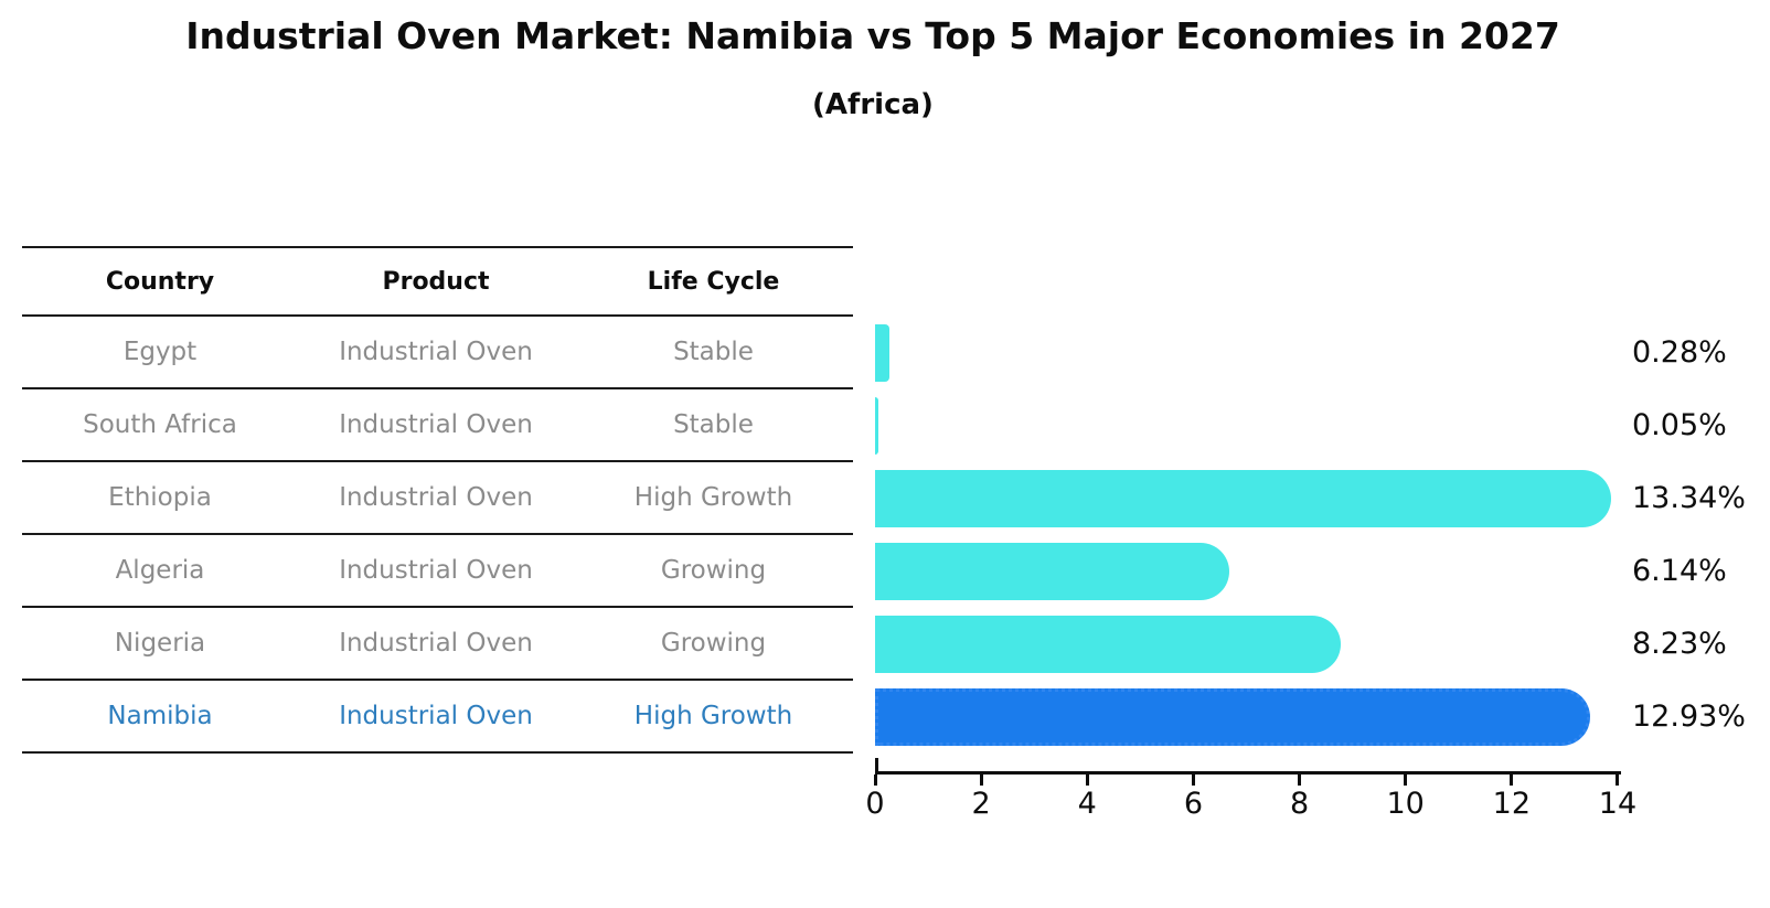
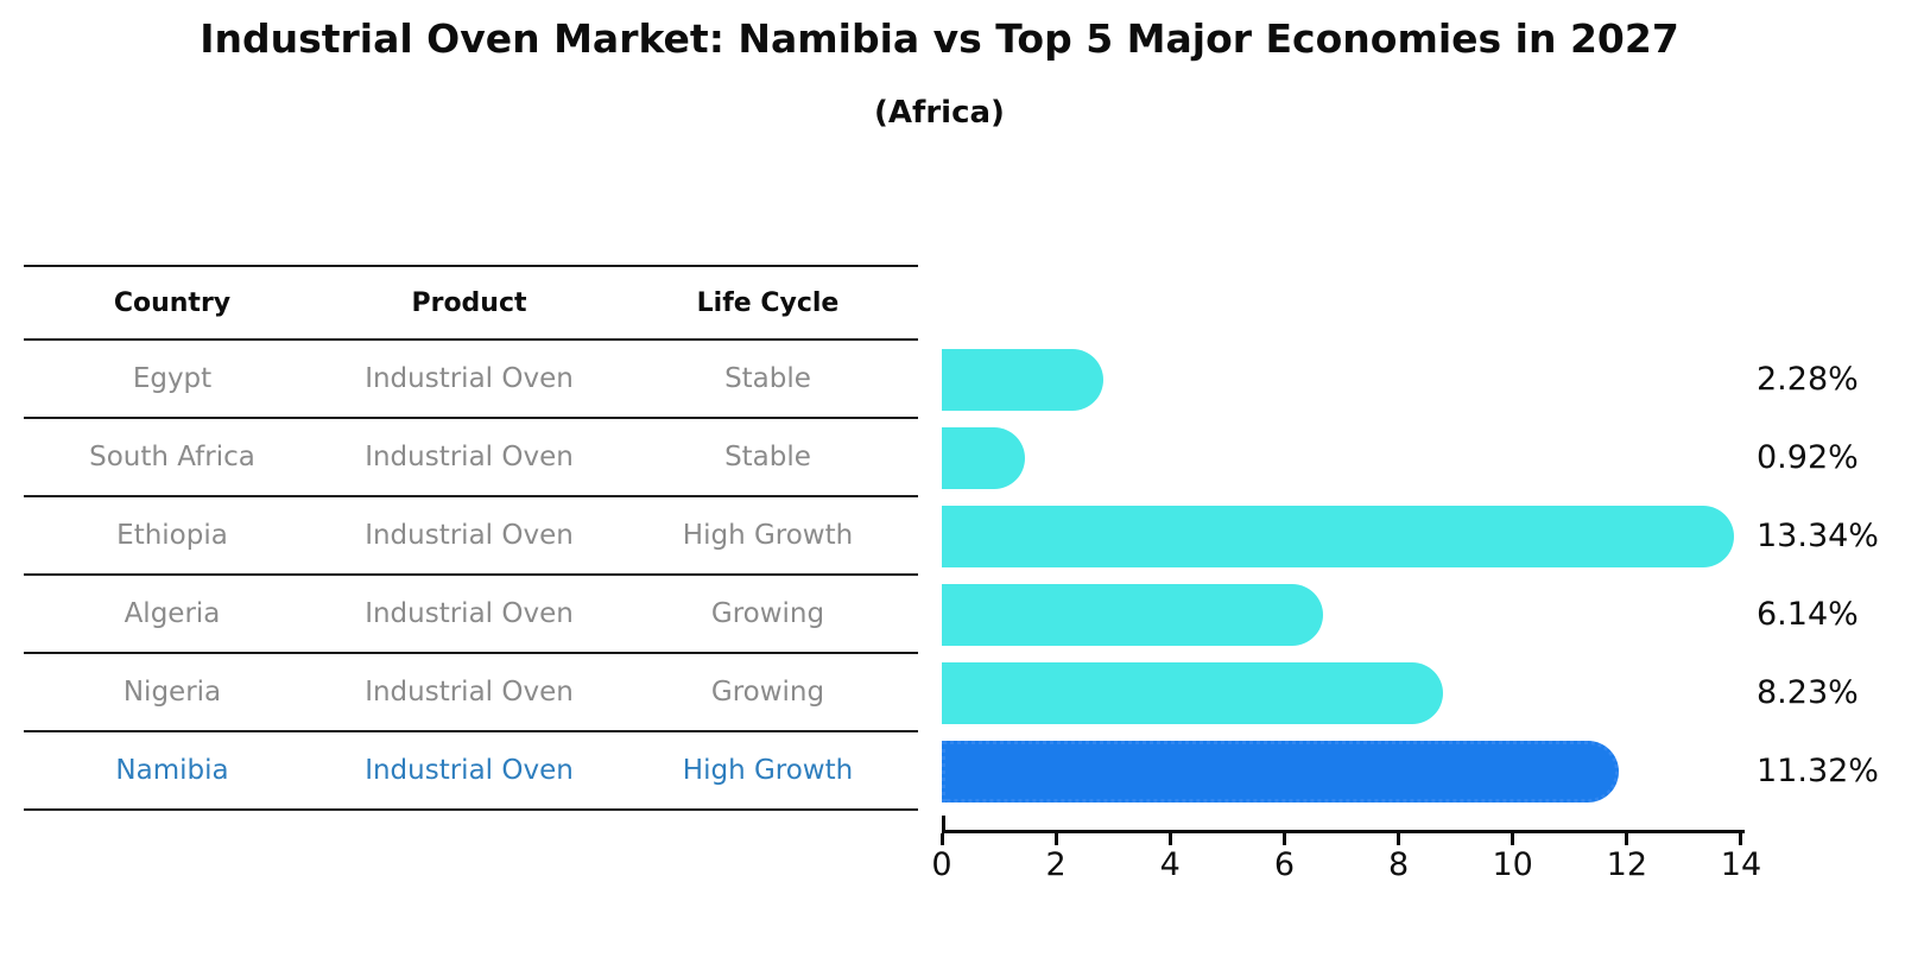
Egypt: 0.28% -> 2.28%
South Africa: 0.05% -> 0.92%
Namibia: 12.93% -> 11.32%
